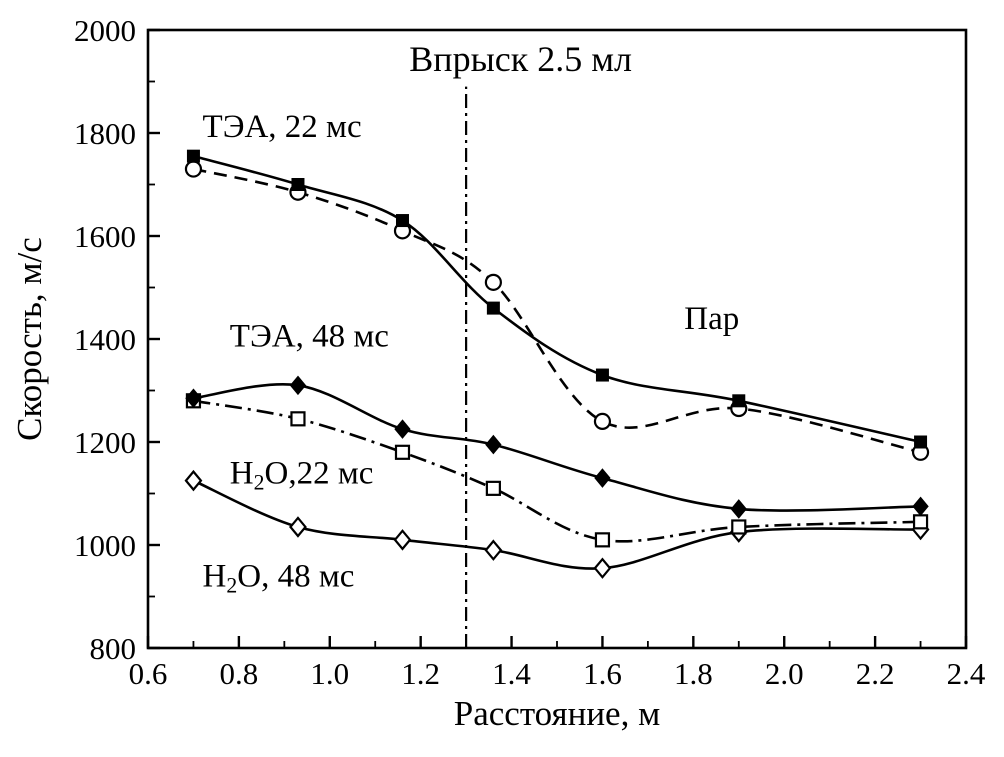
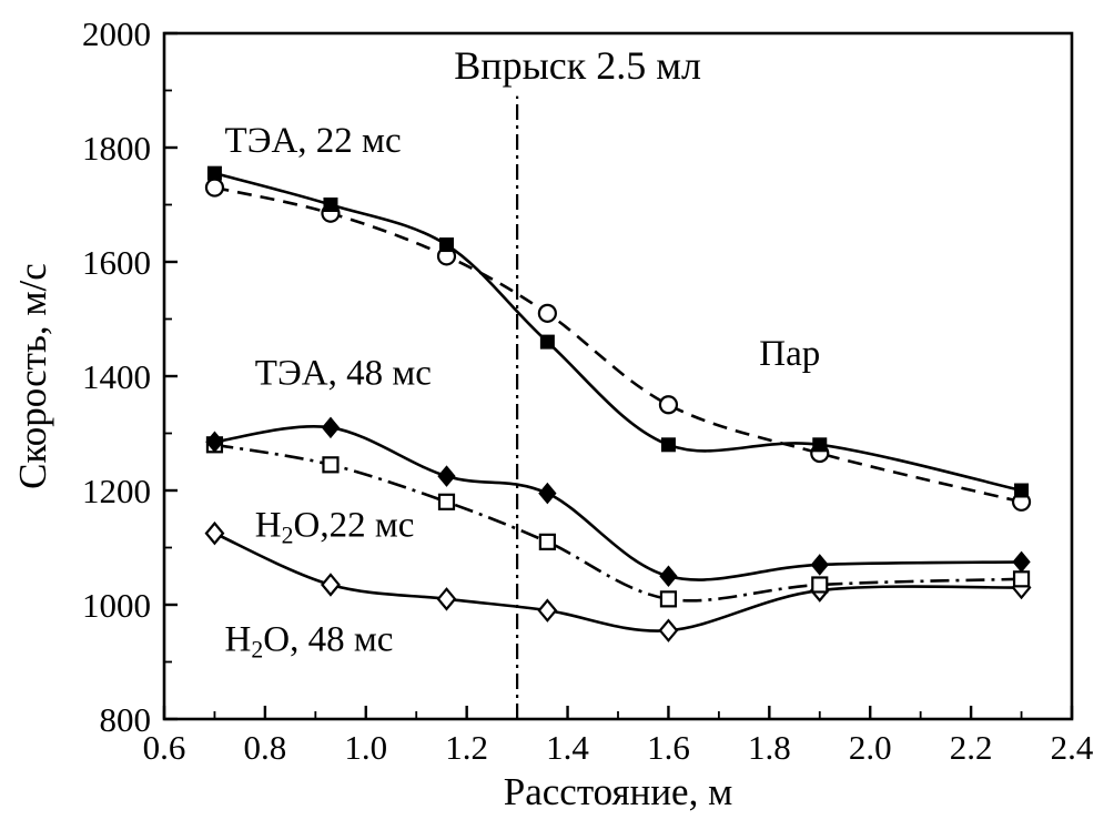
ТЭА, 22 мс/1.6: 1330 -> 1280
Пар/1.6: 1240 -> 1350
ТЭА, 48 мс/1.6: 1130 -> 1050
